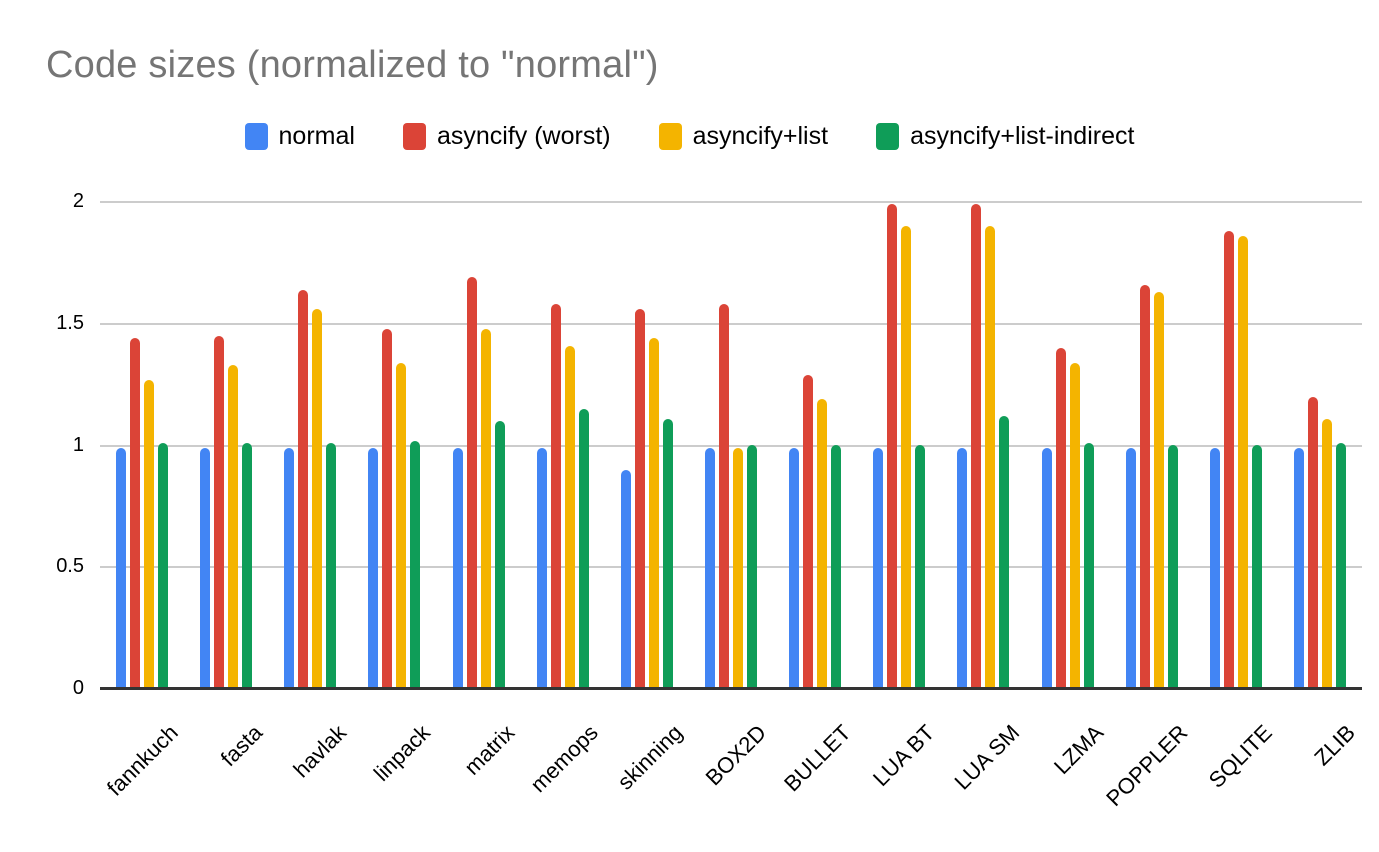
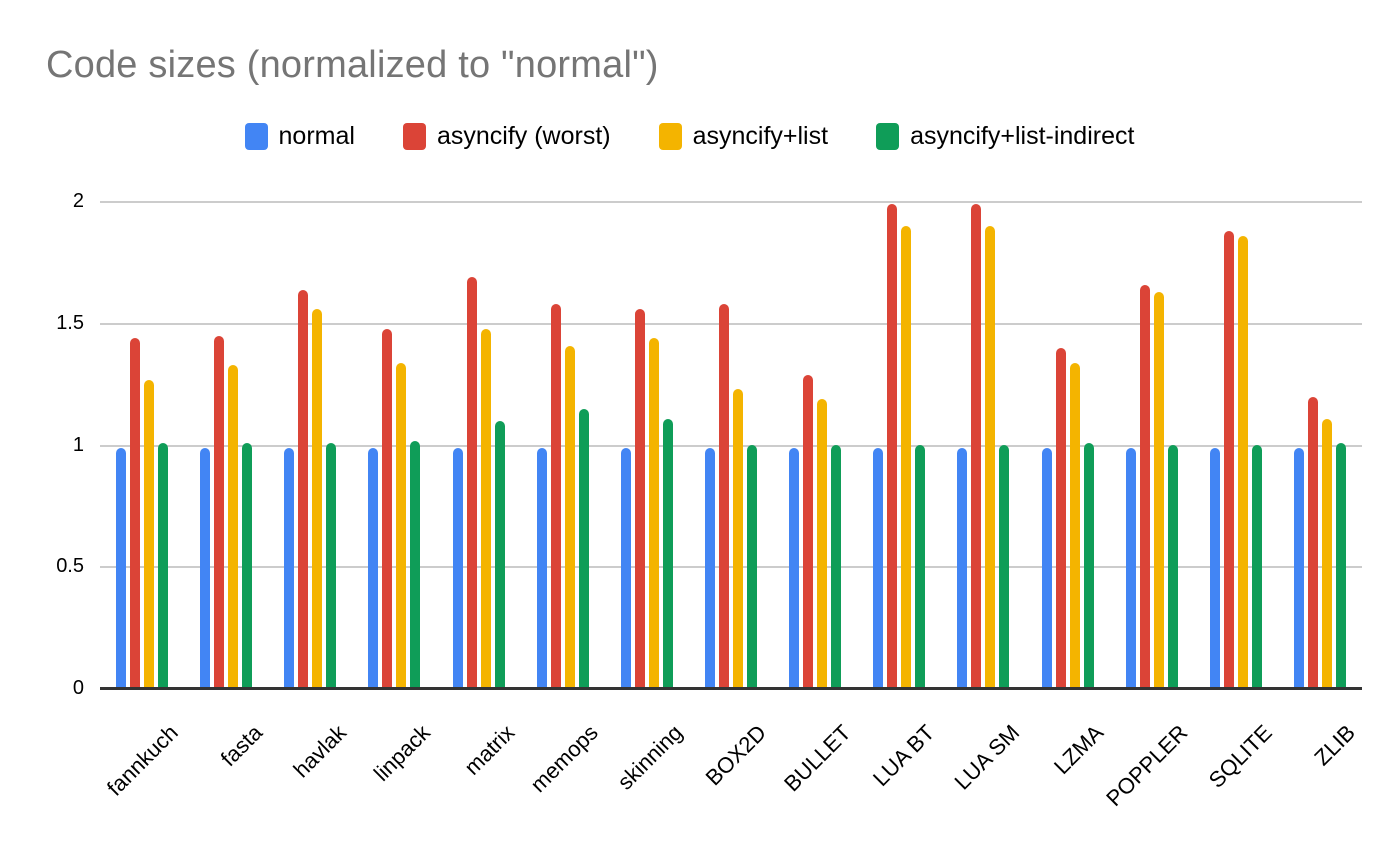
normal/skinning: 0.90 -> 0.99
asyncify+list/BOX2D: 0.99 -> 1.23
asyncify+list-indirect/LUA SM: 1.12 -> 1.00
